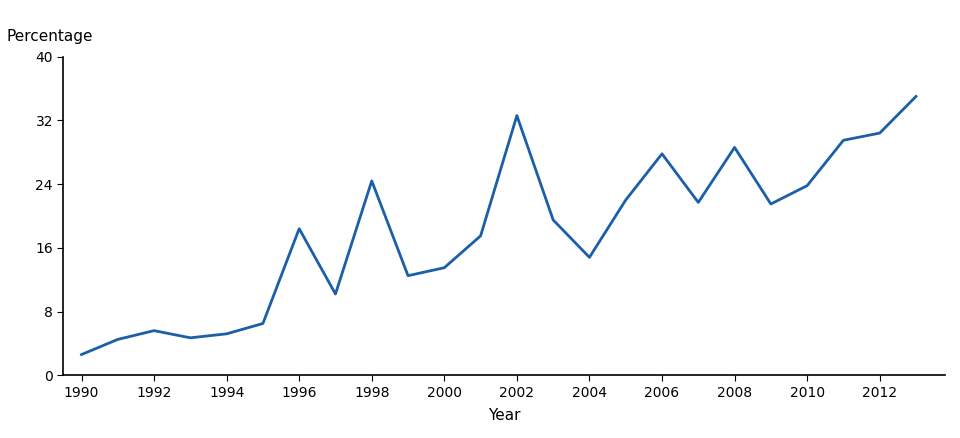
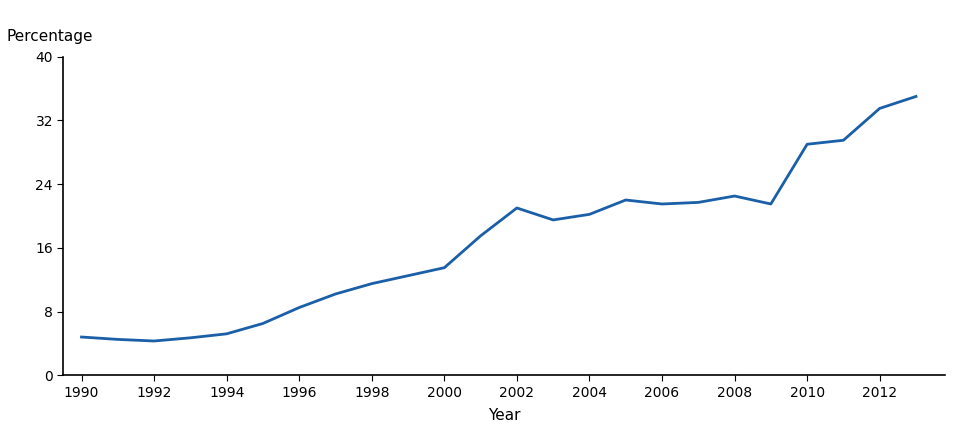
1990: 2.6 -> 4.8
1992: 5.6 -> 4.3
1996: 18.4 -> 8.5
1998: 24.4 -> 11.5
2002: 32.6 -> 21.0
2004: 14.8 -> 20.2
2006: 27.8 -> 21.5
2008: 28.6 -> 22.5
2010: 23.8 -> 29.0
2012: 30.4 -> 33.5
